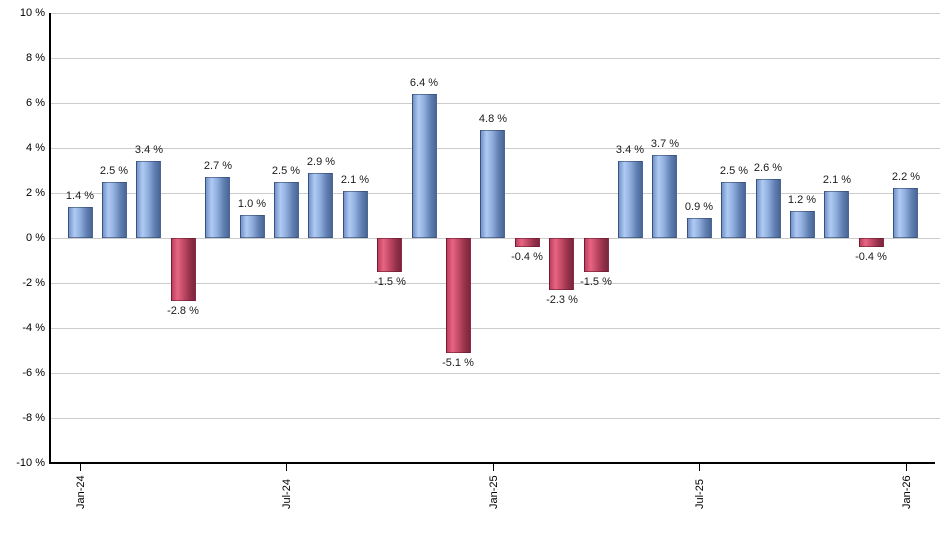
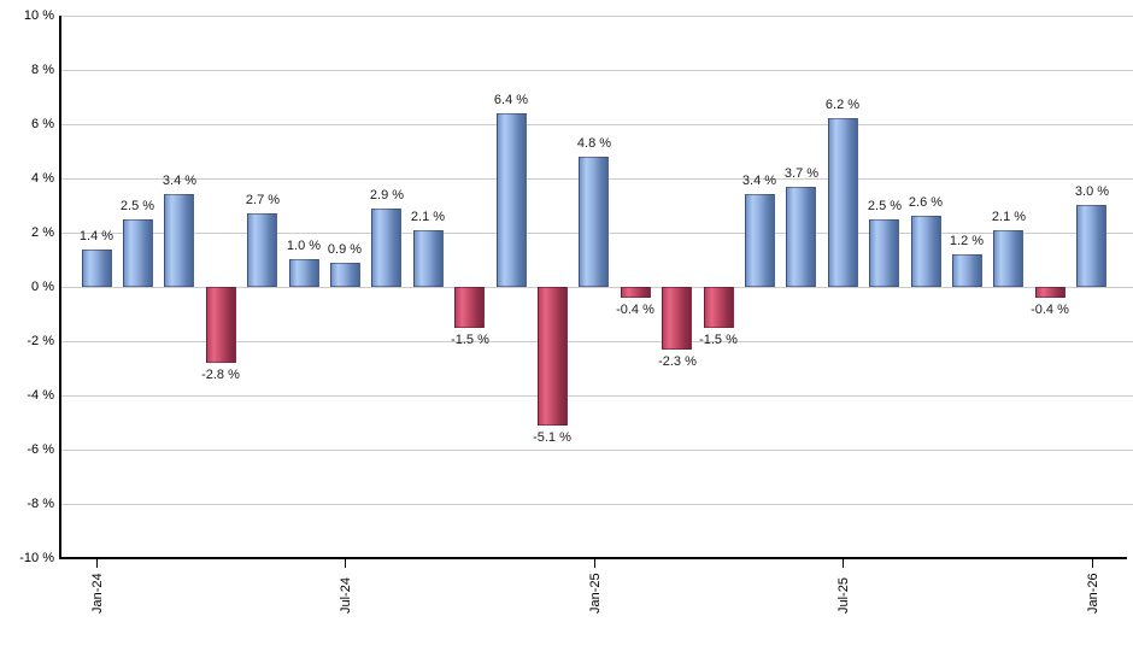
Jul-24: 2.5 -> 0.9
Jul-25: 0.9 -> 6.2
Jan-26: 2.2 -> 3.0
